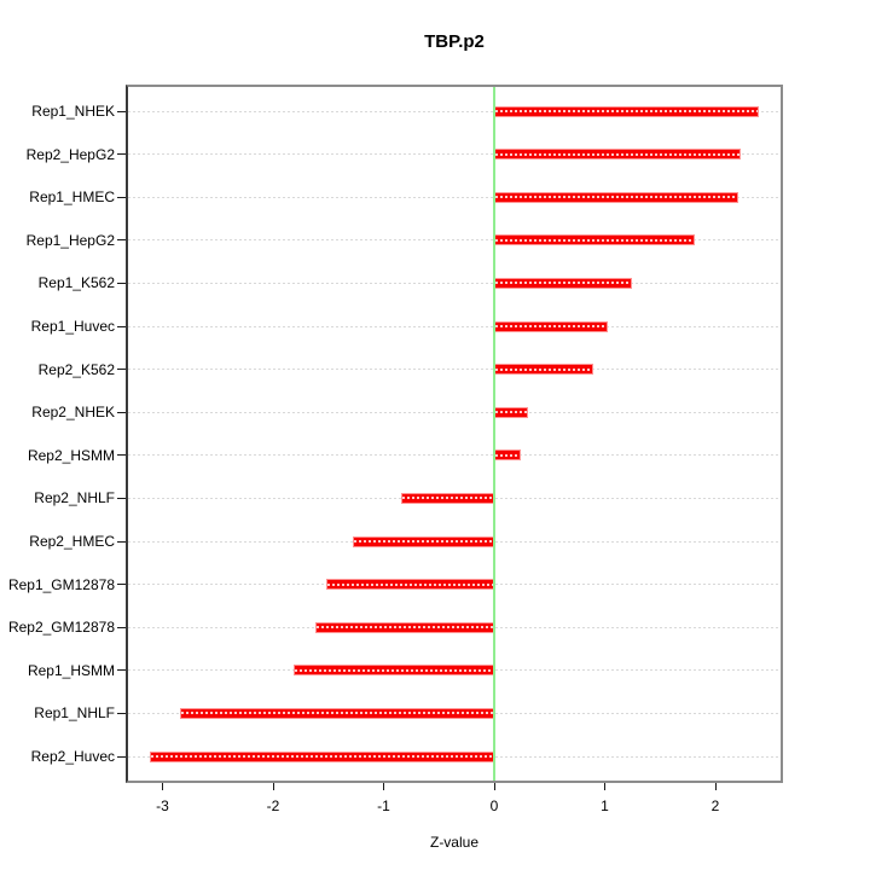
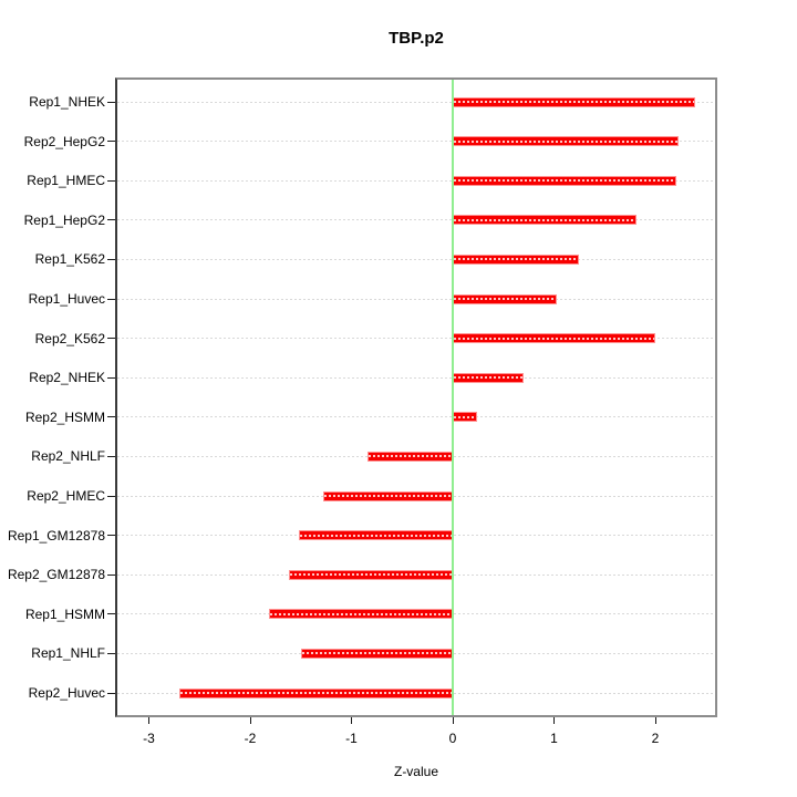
Rep2_K562: 0.9 -> 2.0
Rep2_NHEK: 0.3 -> 0.7
Rep1_NHLF: -2.8 -> -1.5
Rep2_Huvec: -3.1 -> -2.7
